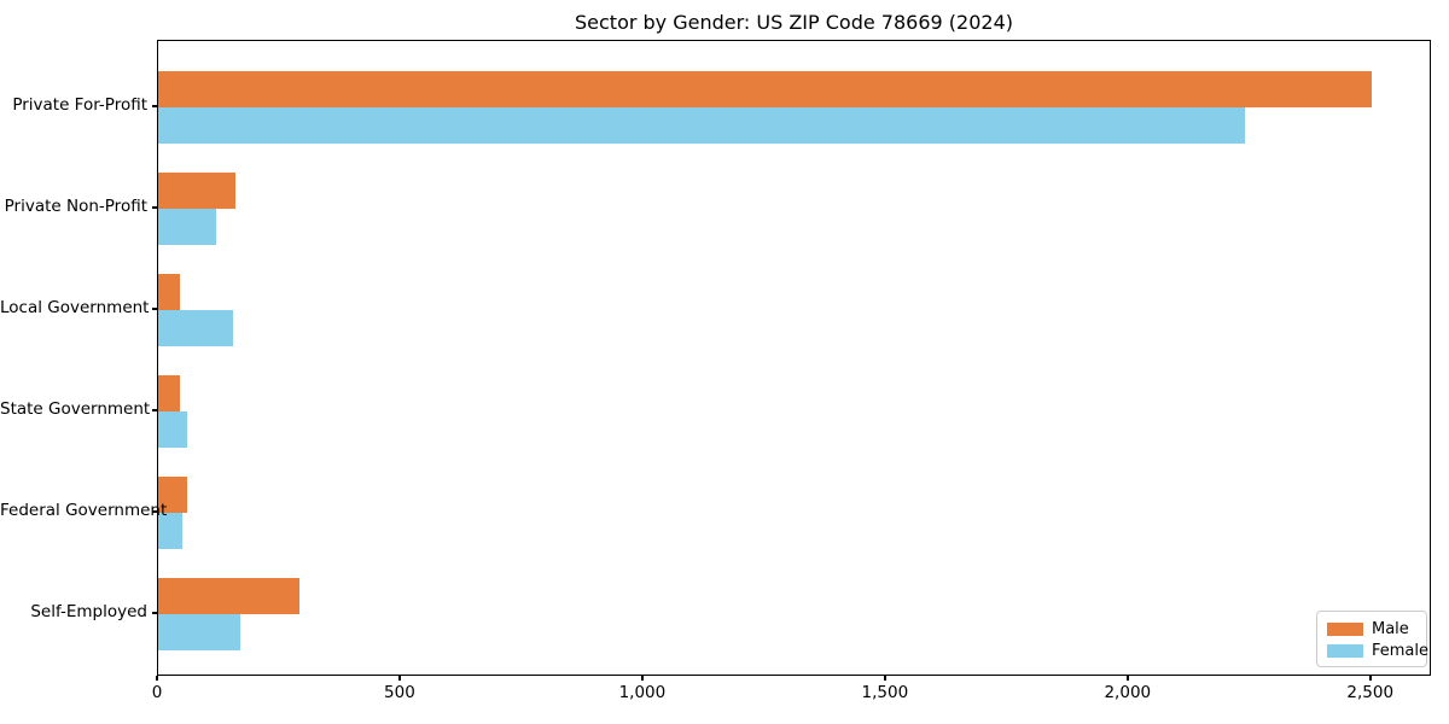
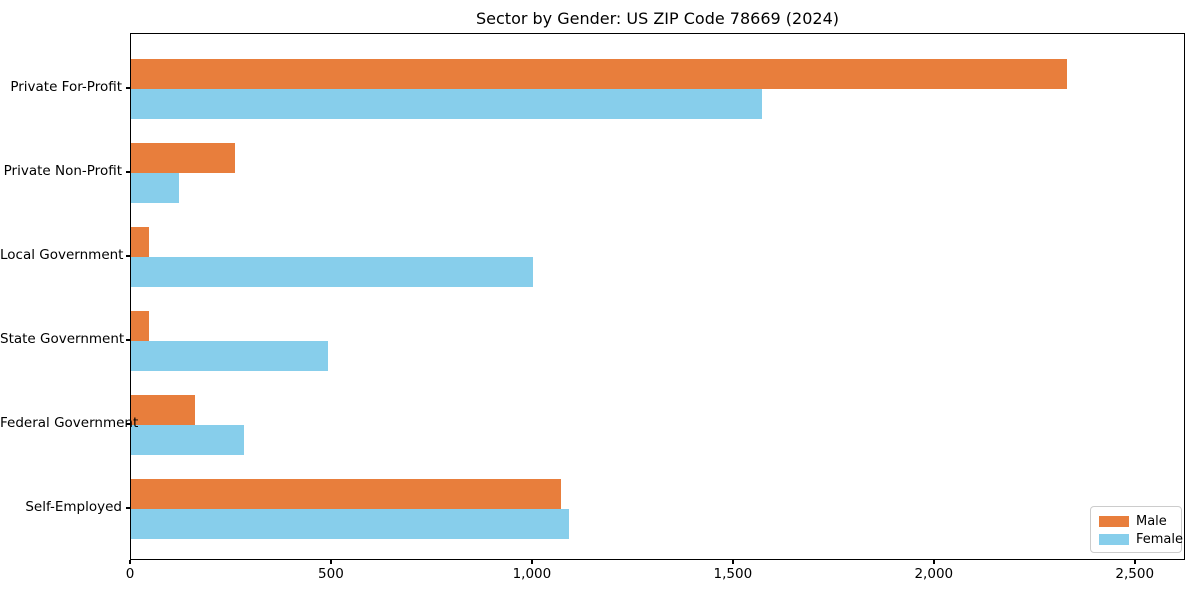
Male/Private For-Profit: 2500 -> 2330
Female/Private For-Profit: 2240 -> 1570
Male/Private Non-Profit: 160 -> 260
Female/Local Government: 160 -> 1000
Female/State Government: 60 -> 490
Male/Federal Government: 60 -> 160
Female/Federal Government: 50 -> 280
Male/Self-Employed: 290 -> 1070
Female/Self-Employed: 170 -> 1090
